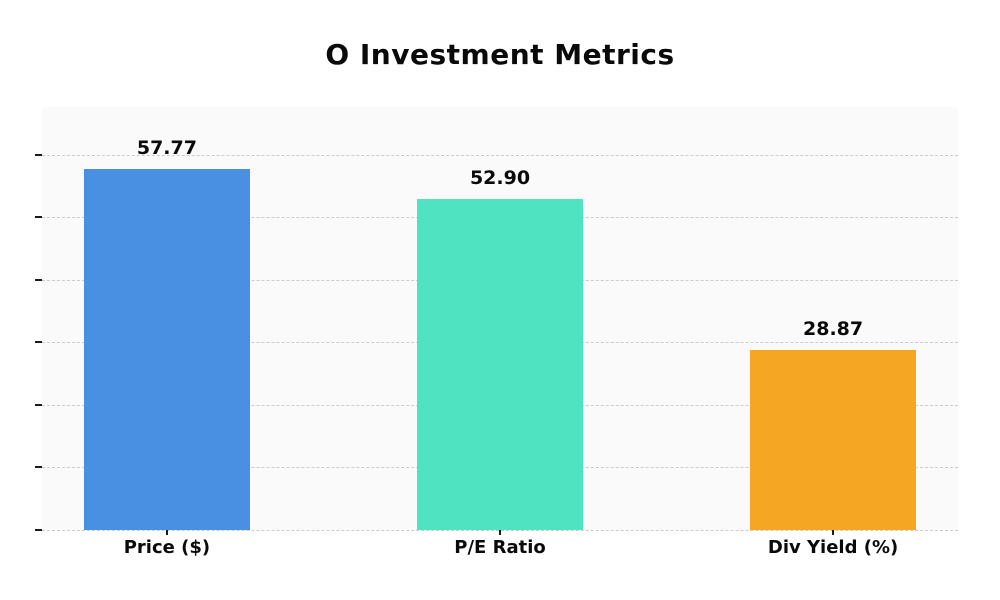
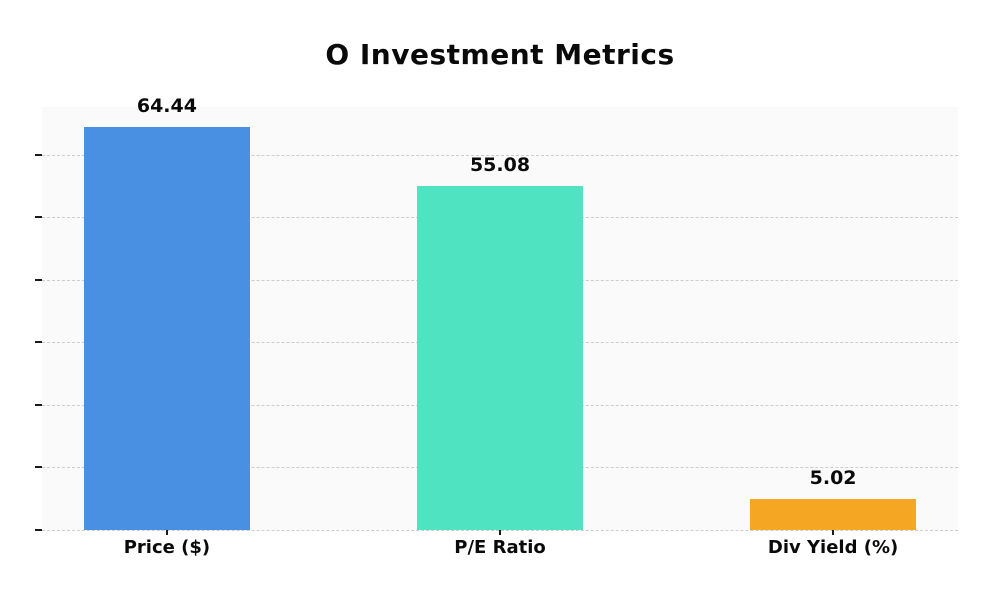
Price ($): 57.77 -> 64.44
P/E Ratio: 52.90 -> 55.08
Div Yield (%): 28.87 -> 5.02
